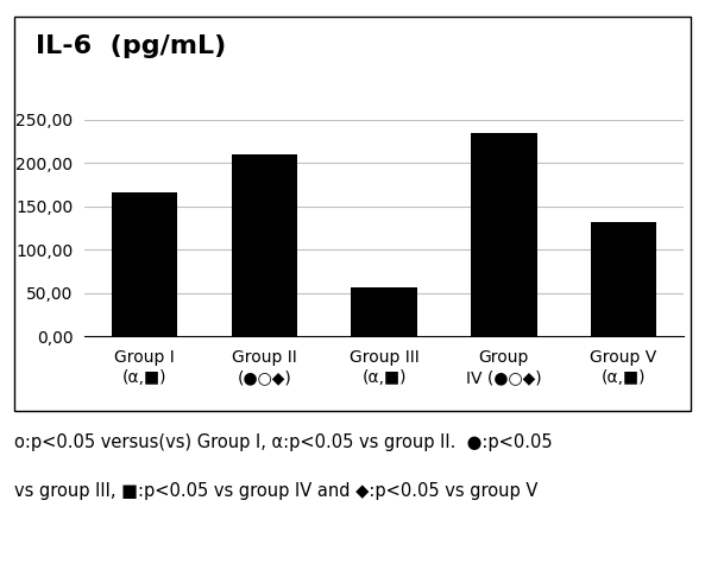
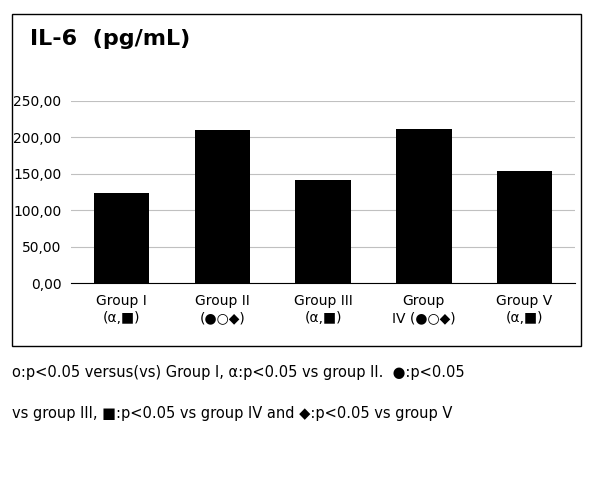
Group I (α,■): 166 -> 124
Group III (α,■): 56 -> 141
Group IV (●○◆): 234 -> 211
Group V (α,■): 132 -> 154
